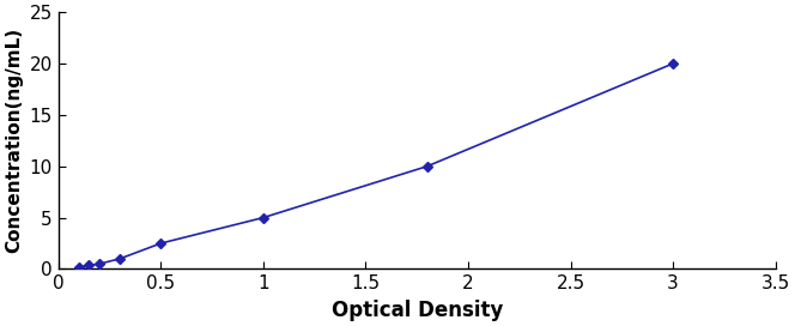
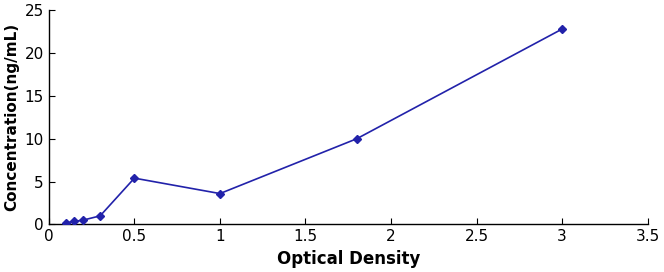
0.5: 2.5 -> 5.4
1: 5.0 -> 3.6
3: 20.0 -> 22.8
